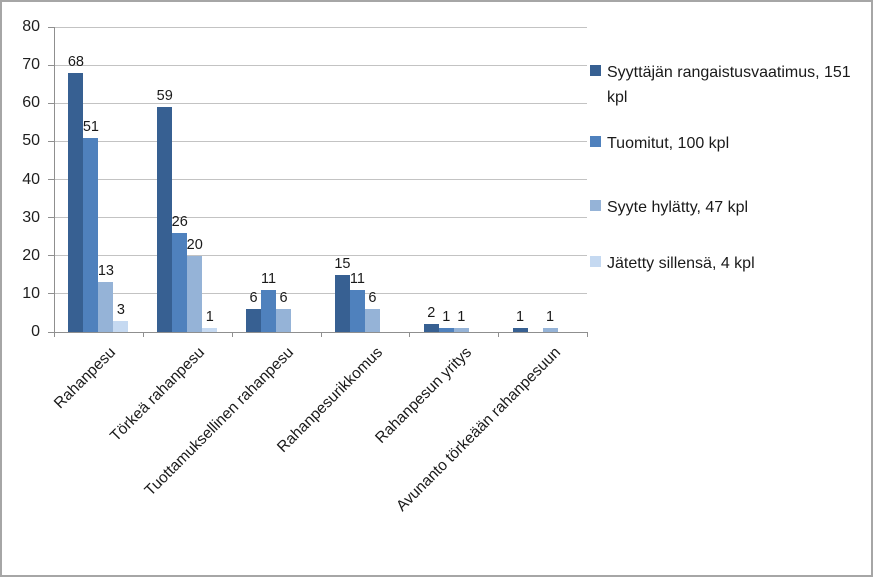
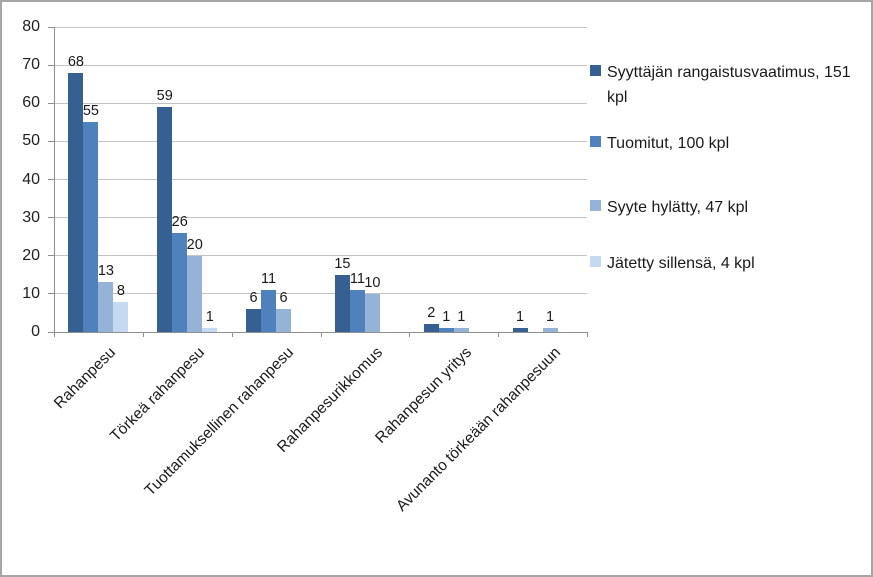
Tuomitut, 100 kpl/Rahanpesu: 51 -> 55
Jätetty sillensä, 4 kpl/Rahanpesu: 3 -> 8
Syyte hylätty, 47 kpl/Rahanpesurikkomus: 6 -> 10
